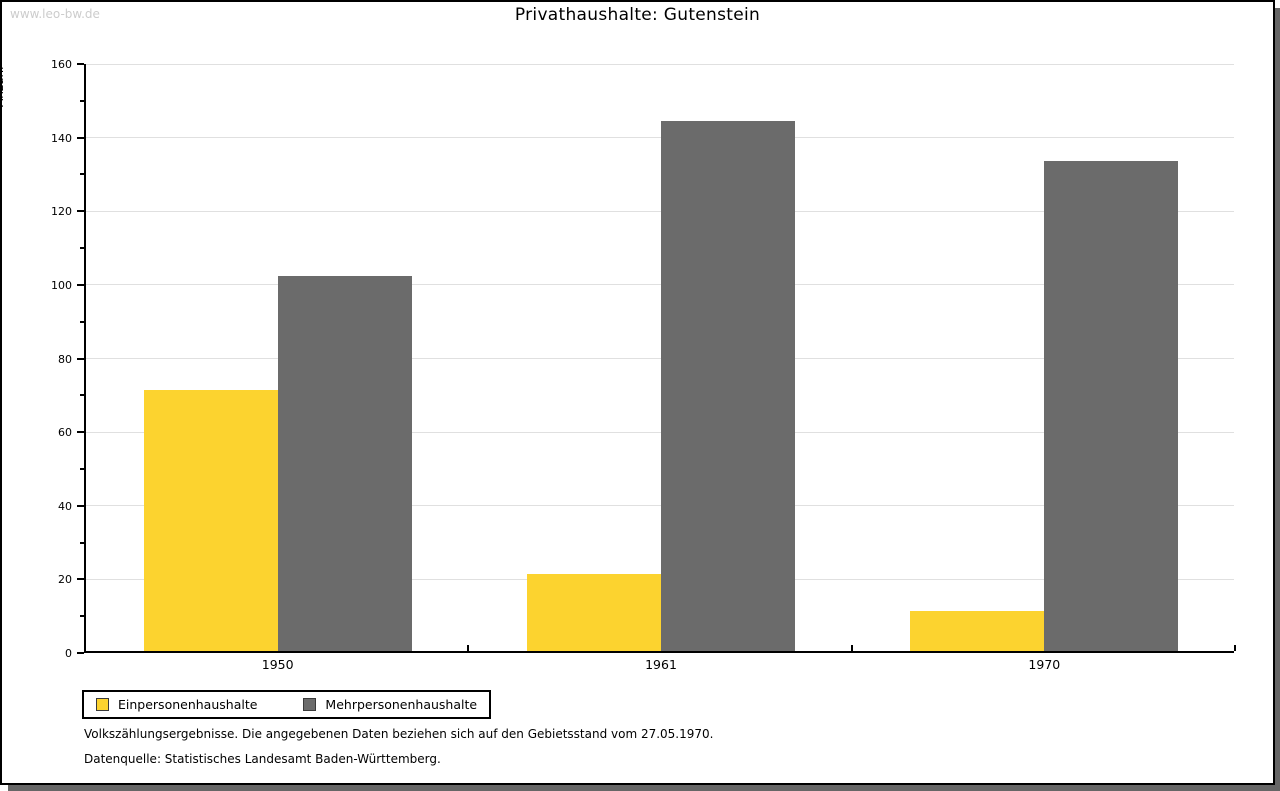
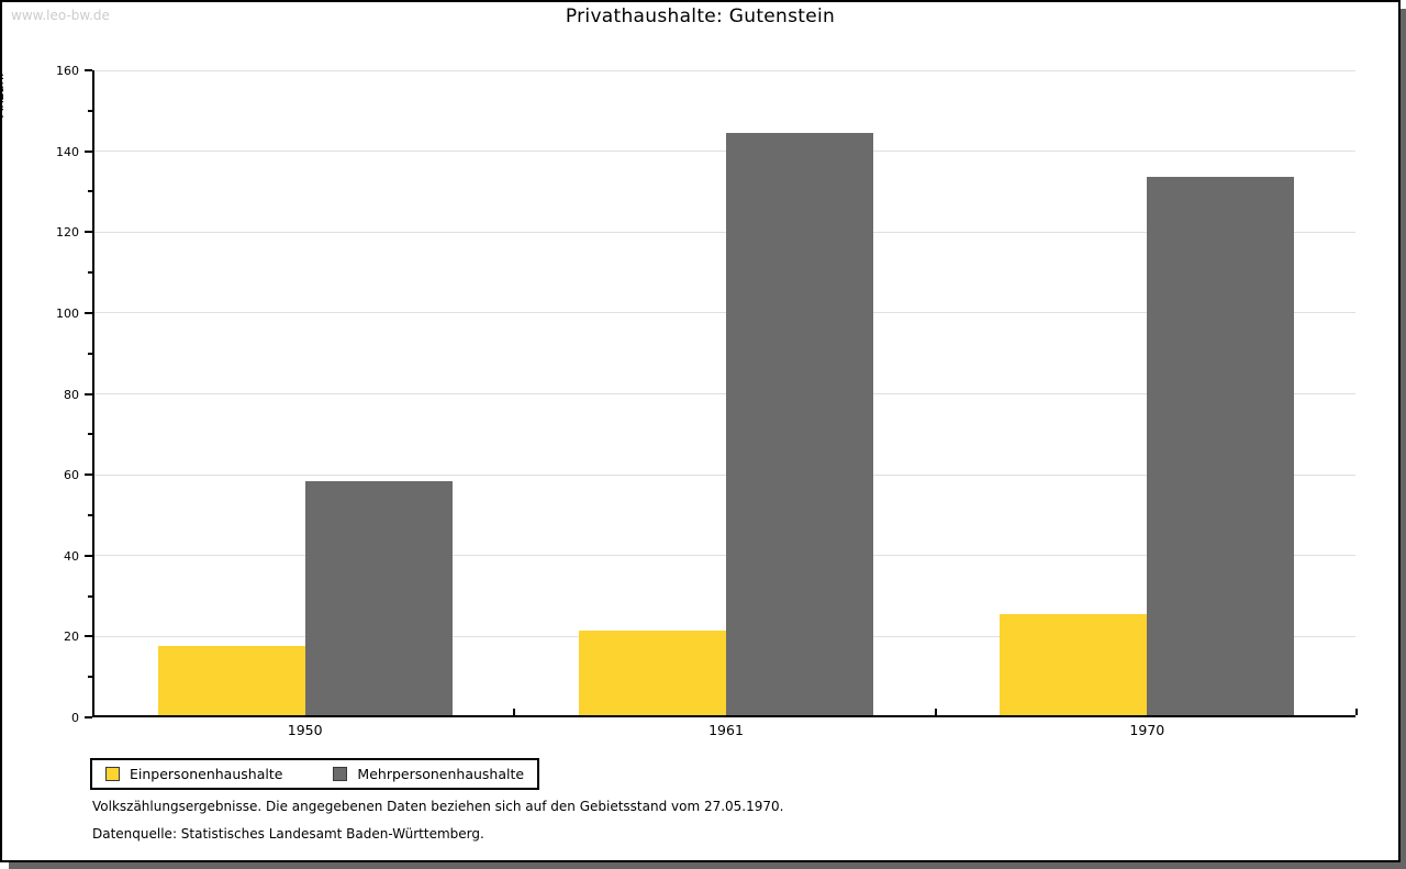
Einpersonenhaushalte/1950: 71 -> 17
Mehrpersonenhaushalte/1950: 102 -> 58
Einpersonenhaushalte/1970: 11 -> 25
